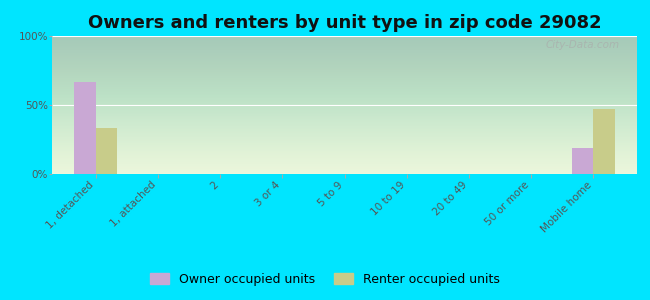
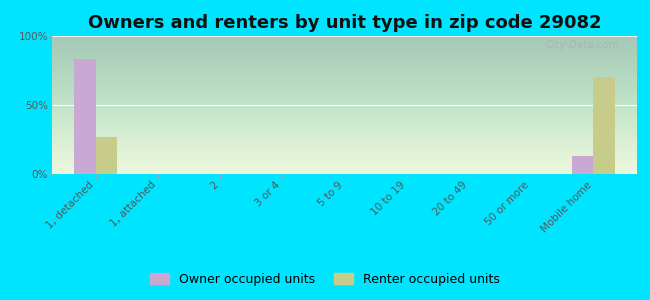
Owner occupied units/1, detached: 67% -> 83%
Renter occupied units/1, detached: 33% -> 27%
Owner occupied units/Mobile home: 19% -> 13%
Renter occupied units/Mobile home: 47% -> 70%
